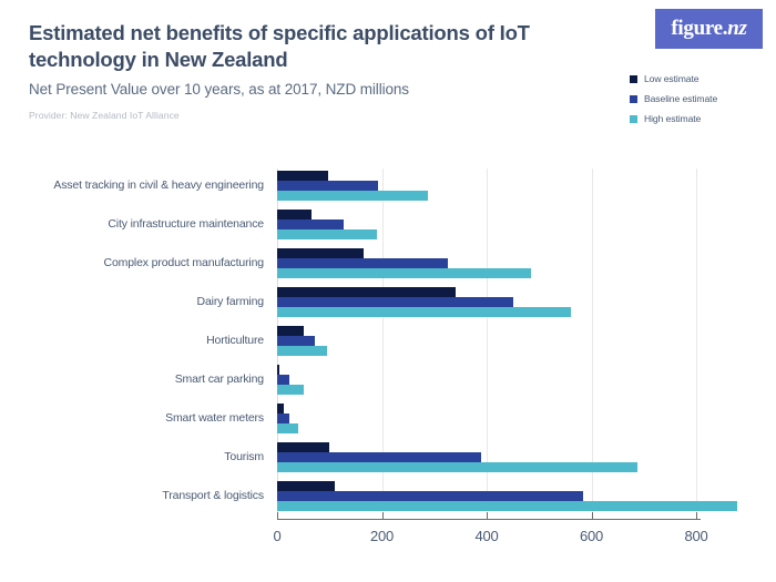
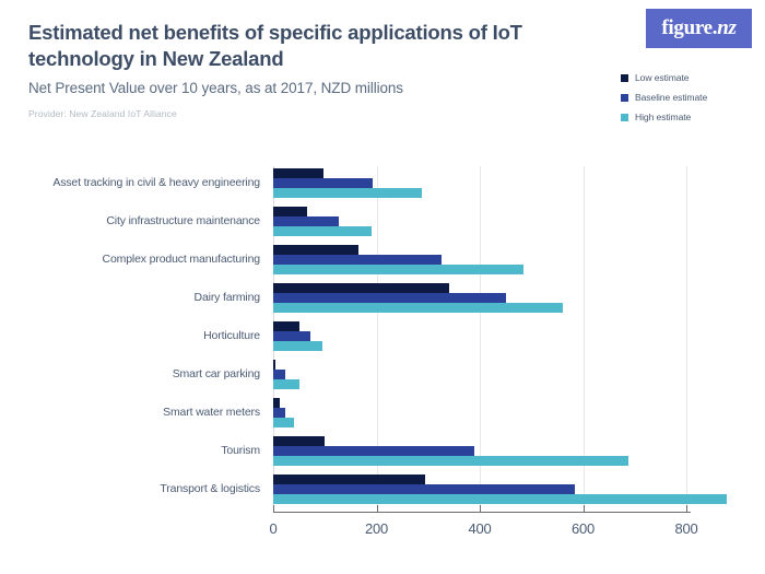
Low estimate/Transport & logistics: 110 -> 300
